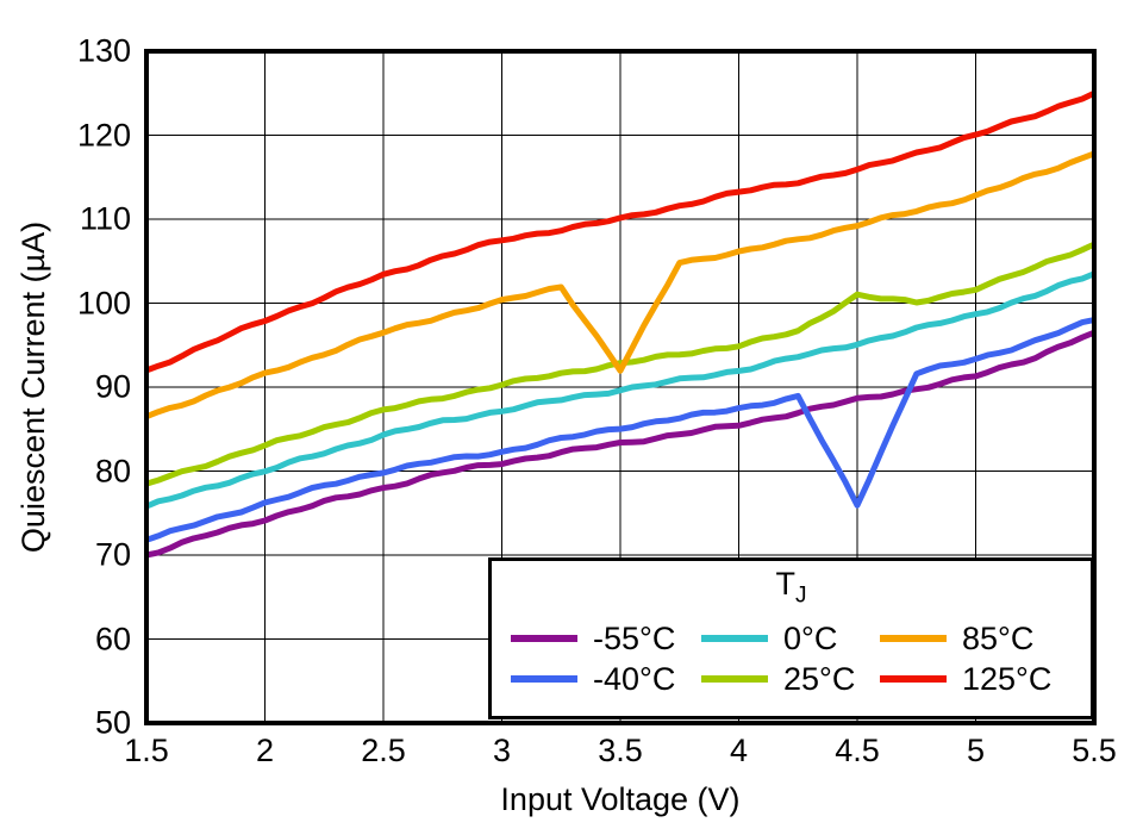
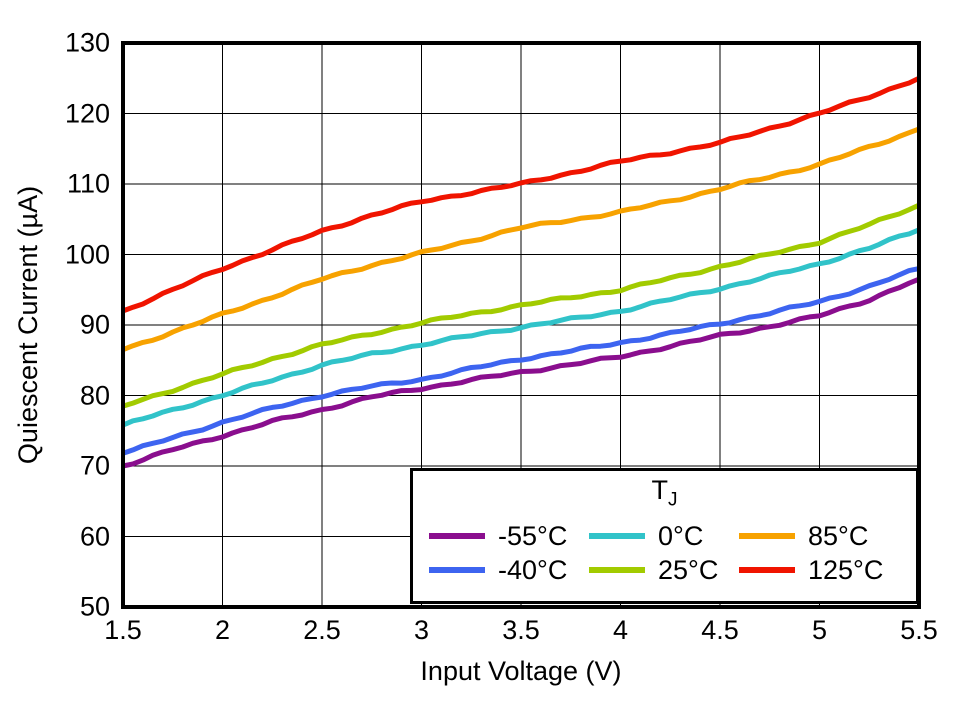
85°C/3.5: 92 -> 104
-40°C/4.5: 76 -> 90
25°C/4.5: 101 -> 98
